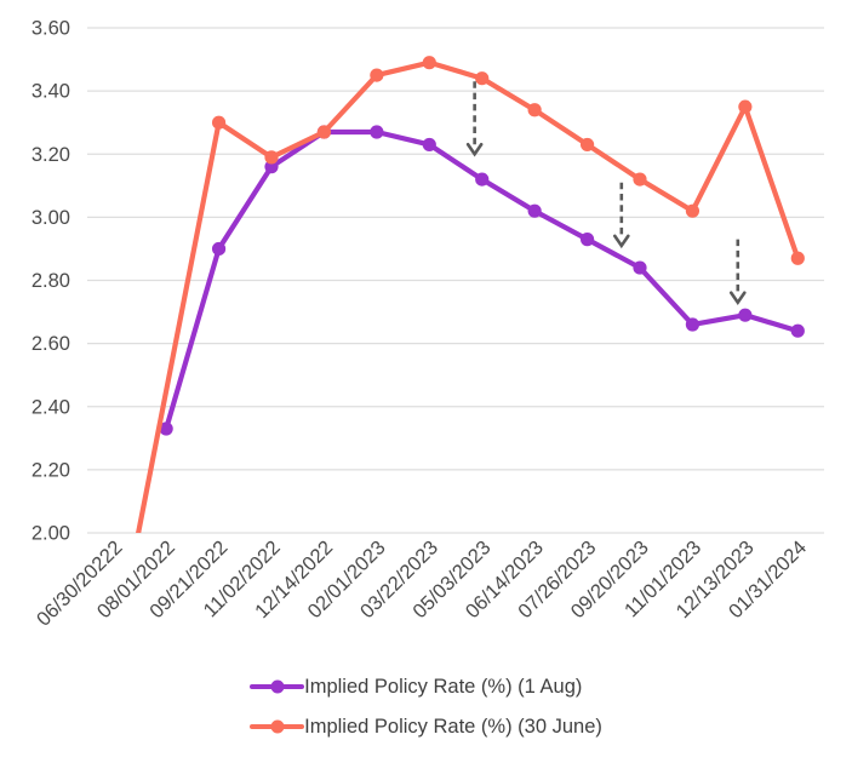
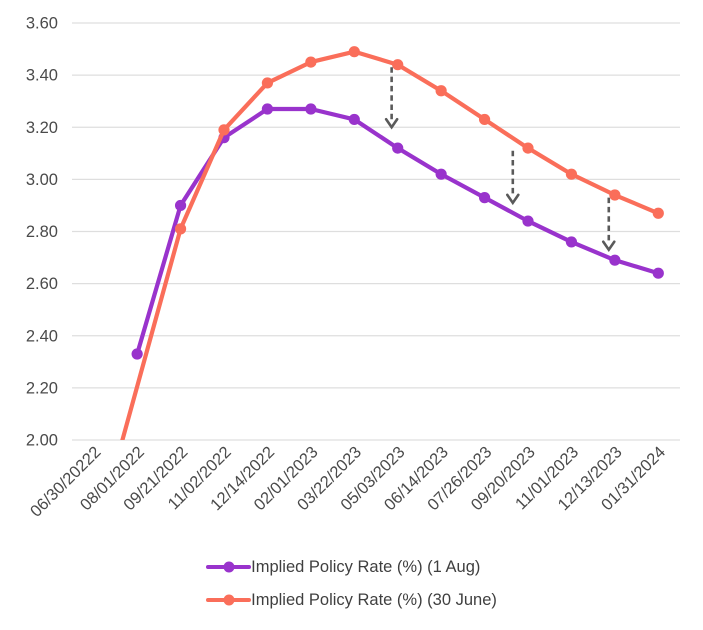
Implied Policy Rate (%) (30 June)/09/21/2022: 3.30 -> 2.81
Implied Policy Rate (%) (30 June)/12/14/2022: 3.27 -> 3.37
Implied Policy Rate (%) (1 Aug)/11/01/2023: 2.66 -> 2.76
Implied Policy Rate (%) (30 June)/12/13/2023: 3.35 -> 2.94
